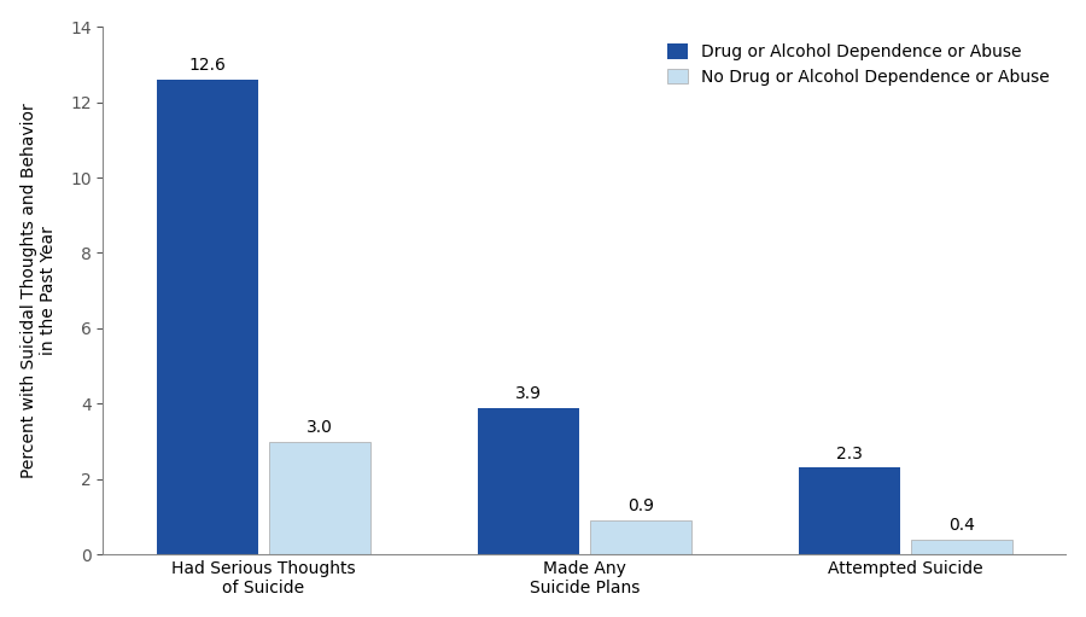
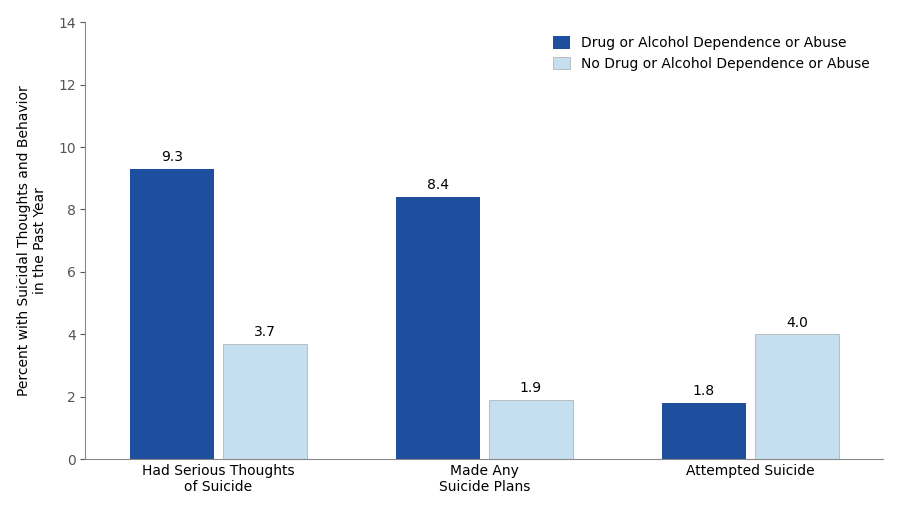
Drug or Alcohol Dependence or Abuse/Had Serious Thoughts of Suicide: 12.6 -> 9.3
No Drug or Alcohol Dependence or Abuse/Had Serious Thoughts of Suicide: 3.0 -> 3.7
Drug or Alcohol Dependence or Abuse/Made Any Suicide Plans: 3.9 -> 8.4
No Drug or Alcohol Dependence or Abuse/Made Any Suicide Plans: 0.9 -> 1.9
Drug or Alcohol Dependence or Abuse/Attempted Suicide: 2.3 -> 1.8
No Drug or Alcohol Dependence or Abuse/Attempted Suicide: 0.4 -> 4.0
